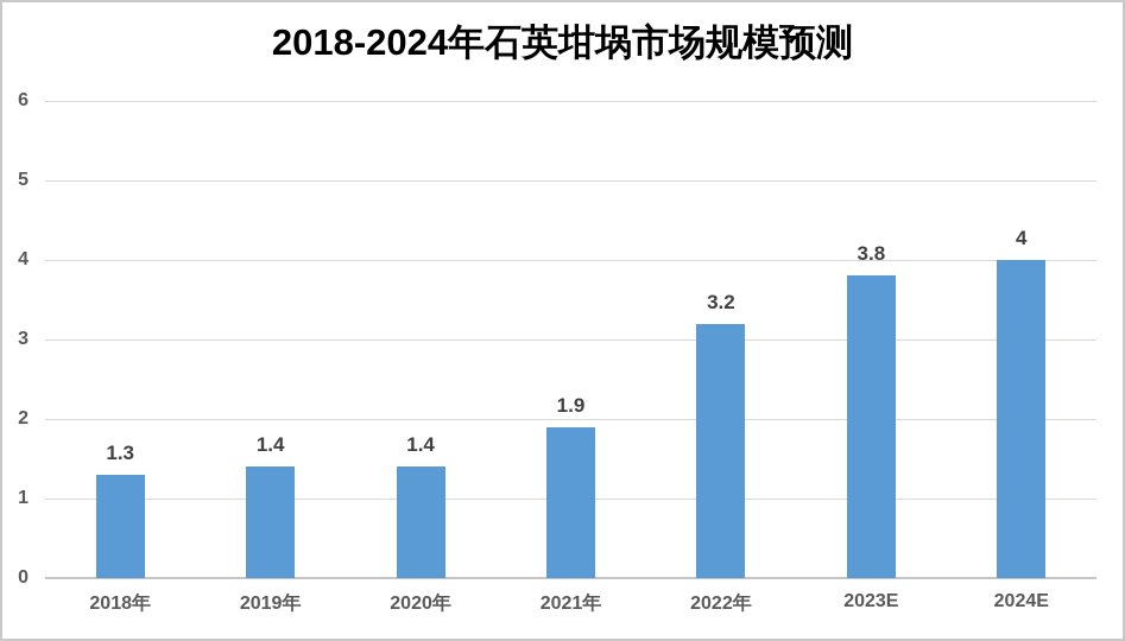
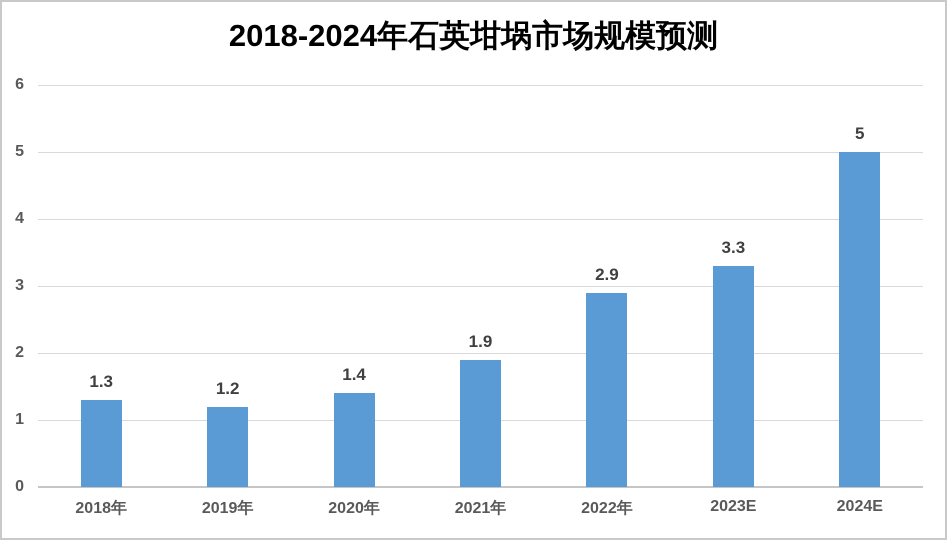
2019年: 1.4 -> 1.2
2022年: 3.2 -> 2.9
2023E: 3.8 -> 3.3
2024E: 4 -> 5
